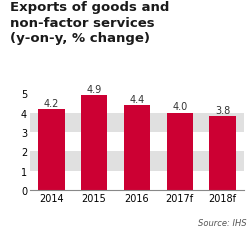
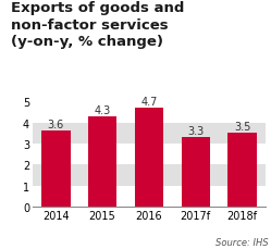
2014: 4.2 -> 3.6
2015: 4.9 -> 4.3
2016: 4.4 -> 4.7
2017f: 4.0 -> 3.3
2018f: 3.8 -> 3.5
